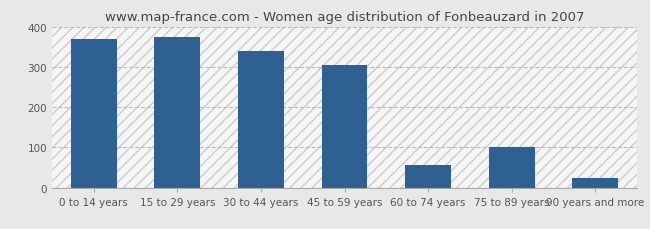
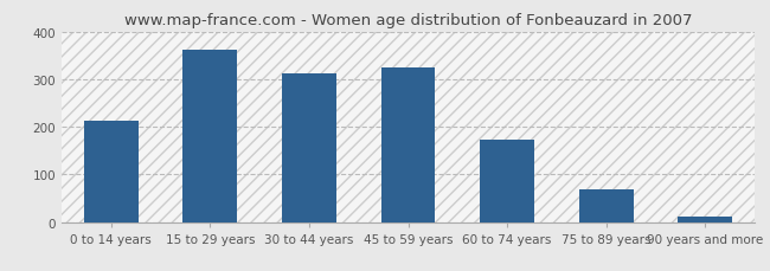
0 to 14 years: 370 -> 213
15 to 29 years: 375 -> 362
30 to 44 years: 340 -> 311
45 to 59 years: 305 -> 325
60 to 74 years: 55 -> 174
75 to 89 years: 100 -> 68
90 years and more: 25 -> 11
